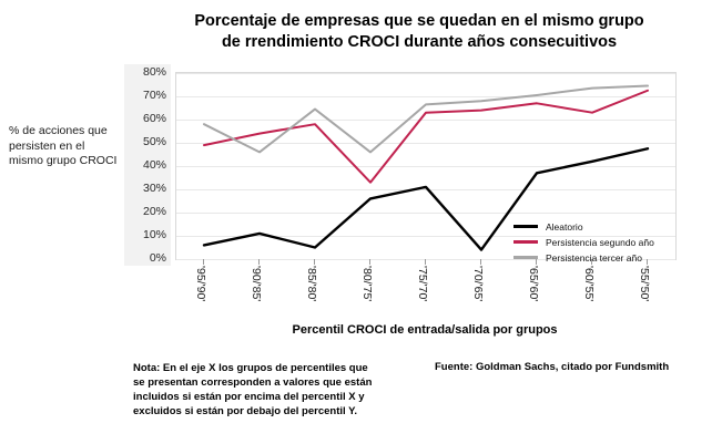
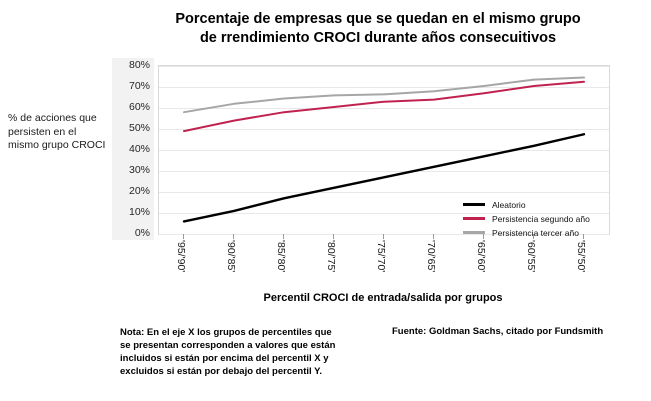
Persistencia tercer año/'90/'85': 46% -> 62%
Aleatorio/'85/'80': 5% -> 17%
Aleatorio/'80/'75': 26% -> 22%
Persistencia segundo año/'80/'75': 33% -> 60%
Persistencia tercer año/'80/'75': 46% -> 66%
Aleatorio/'75/'70': 31% -> 27%
Aleatorio/'70/'65': 4% -> 32%
Persistencia segundo año/'60/'55': 63% -> 70%
